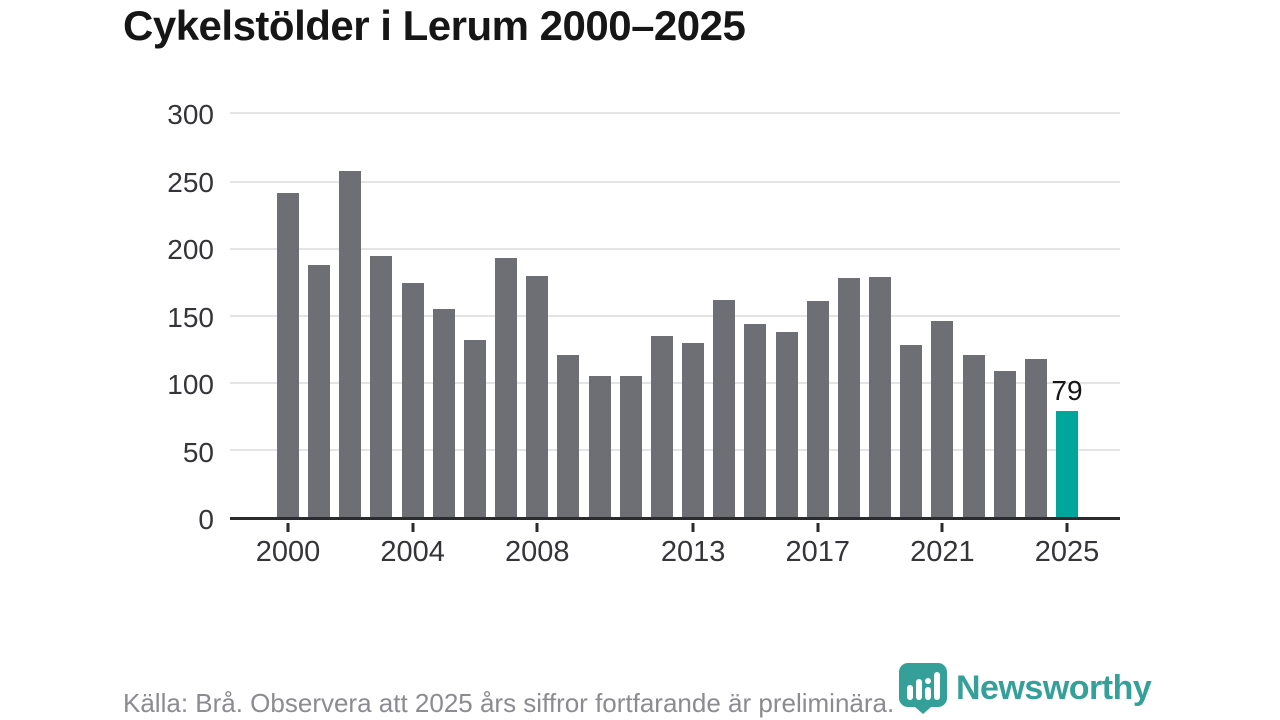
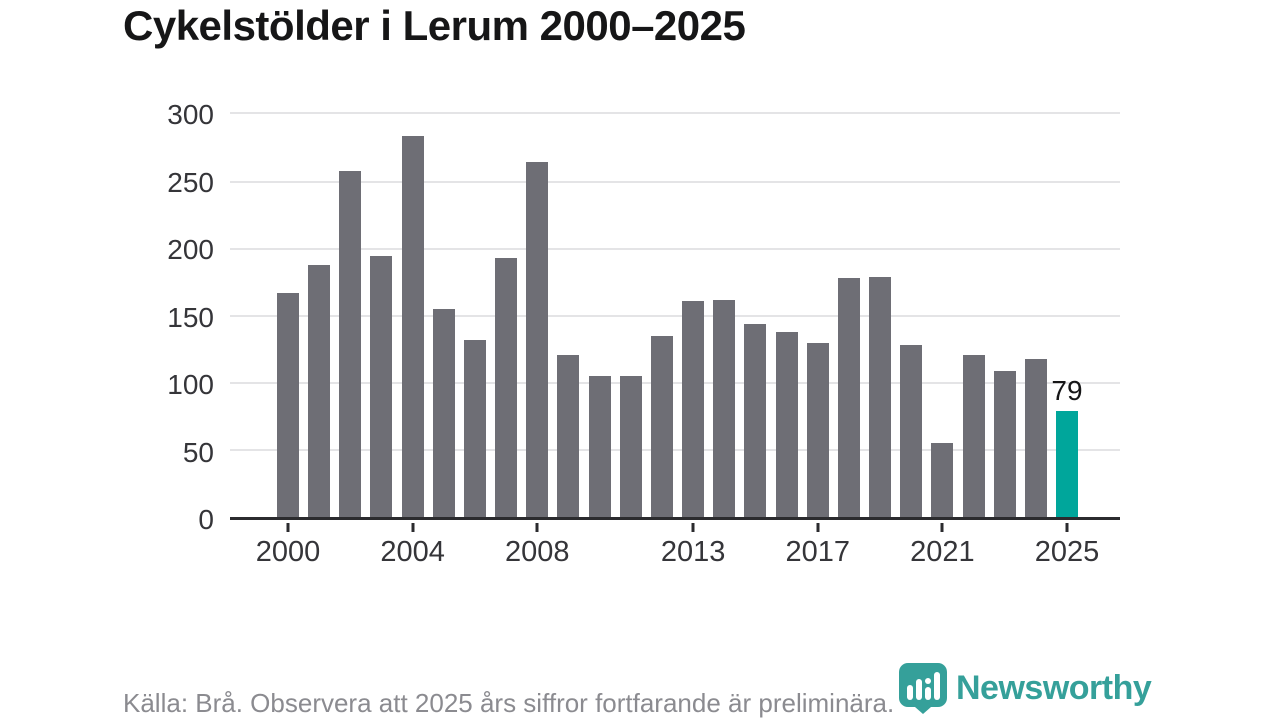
2000: 242 -> 167
2004: 175 -> 284
2008: 180 -> 265
2013: 130 -> 161
2017: 161 -> 130
2021: 146 -> 55
